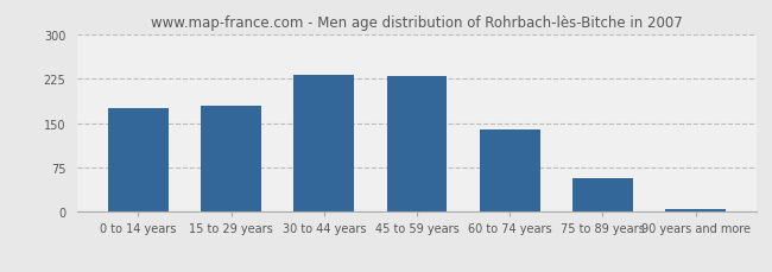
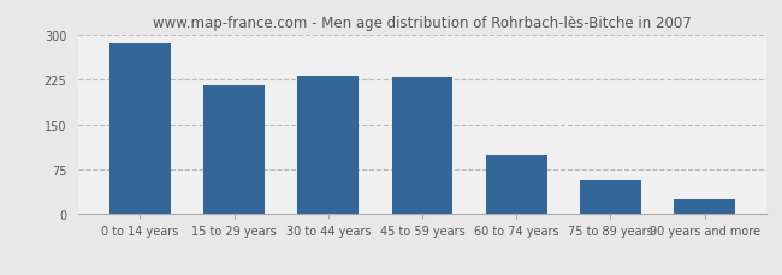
0 to 14 years: 175 -> 285
15 to 29 years: 180 -> 215
60 to 74 years: 140 -> 100
90 years and more: 4 -> 25
